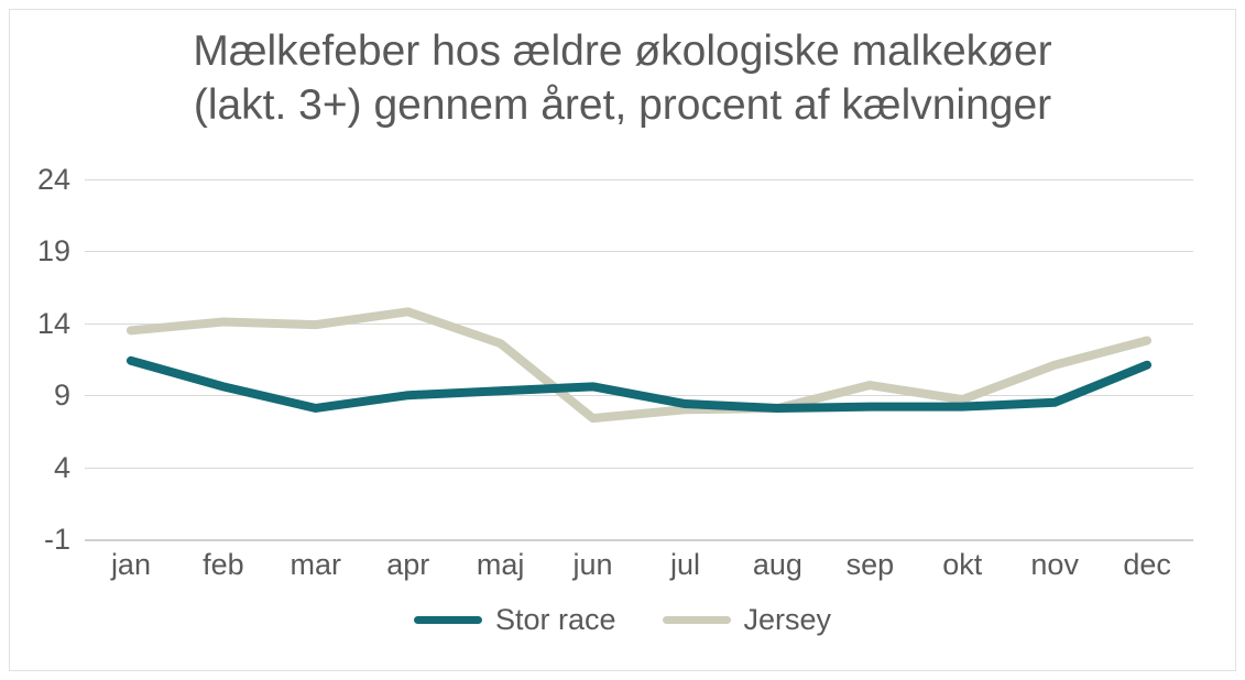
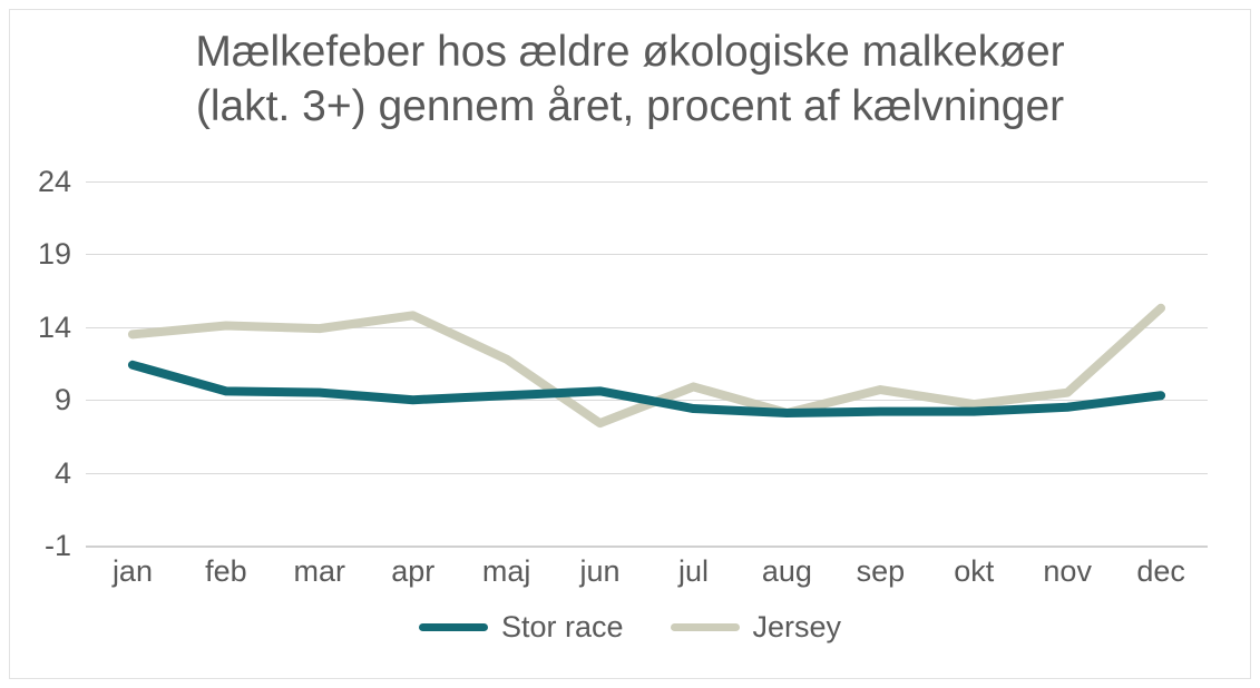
Stor race/mar: 8.1 -> 9.5
Jersey/maj: 12.6 -> 11.8
Jersey/jul: 8.0 -> 9.9
Jersey/nov: 11.1 -> 9.5
Stor race/dec: 11.1 -> 9.3
Jersey/dec: 12.8 -> 15.3
